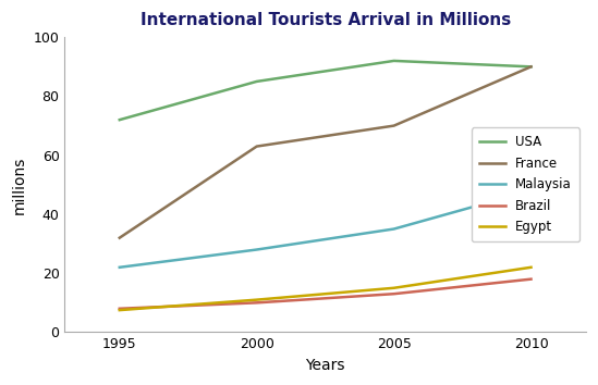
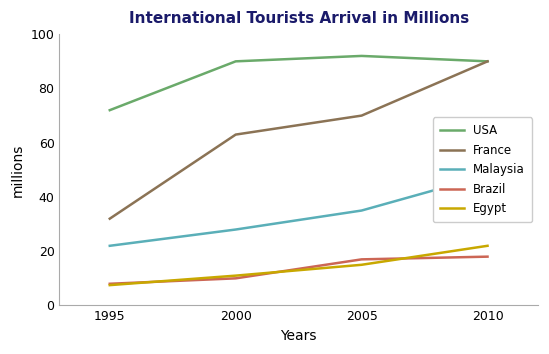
USA/2000: 85 -> 90
Brazil/2005: 13 -> 17
